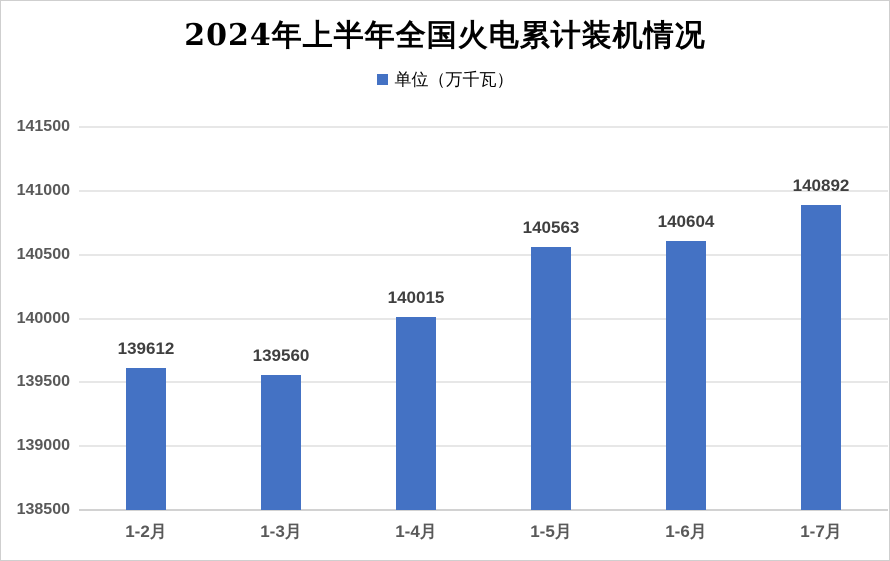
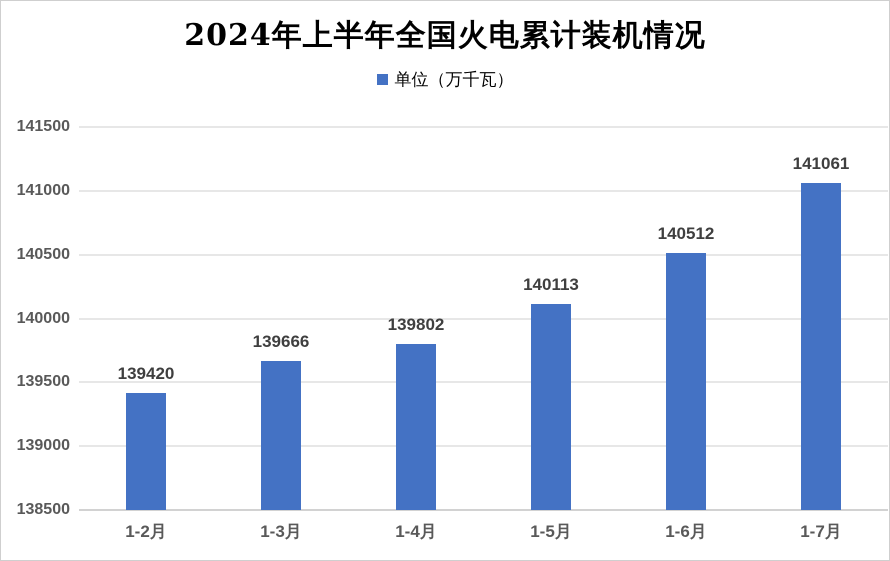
1-2月: 139612 -> 139420
1-3月: 139560 -> 139666
1-4月: 140015 -> 139802
1-5月: 140563 -> 140113
1-6月: 140604 -> 140512
1-7月: 140892 -> 141061
